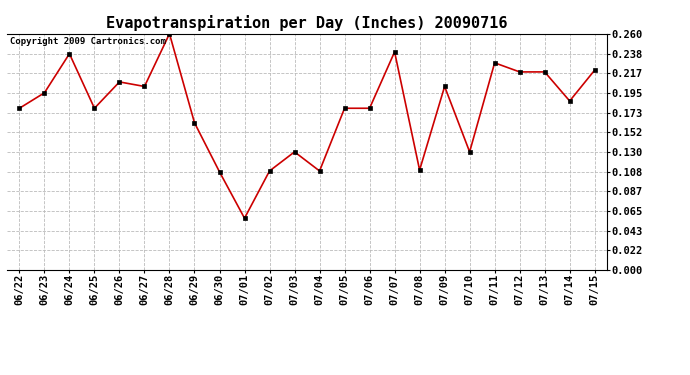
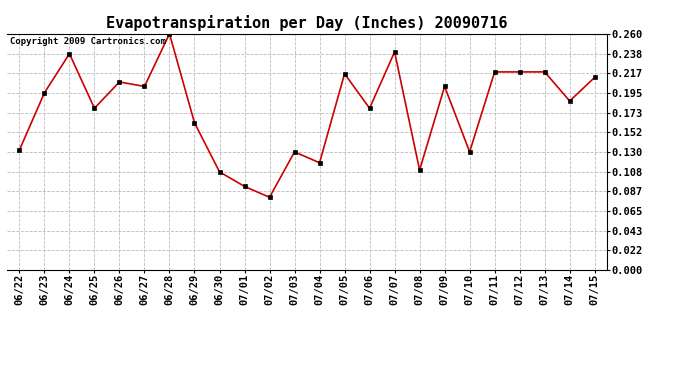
06/22: 0.178 -> 0.132
07/01: 0.057 -> 0.092
07/02: 0.109 -> 0.080
07/04: 0.109 -> 0.118
07/05: 0.178 -> 0.216
07/11: 0.228 -> 0.218
07/15: 0.220 -> 0.212
